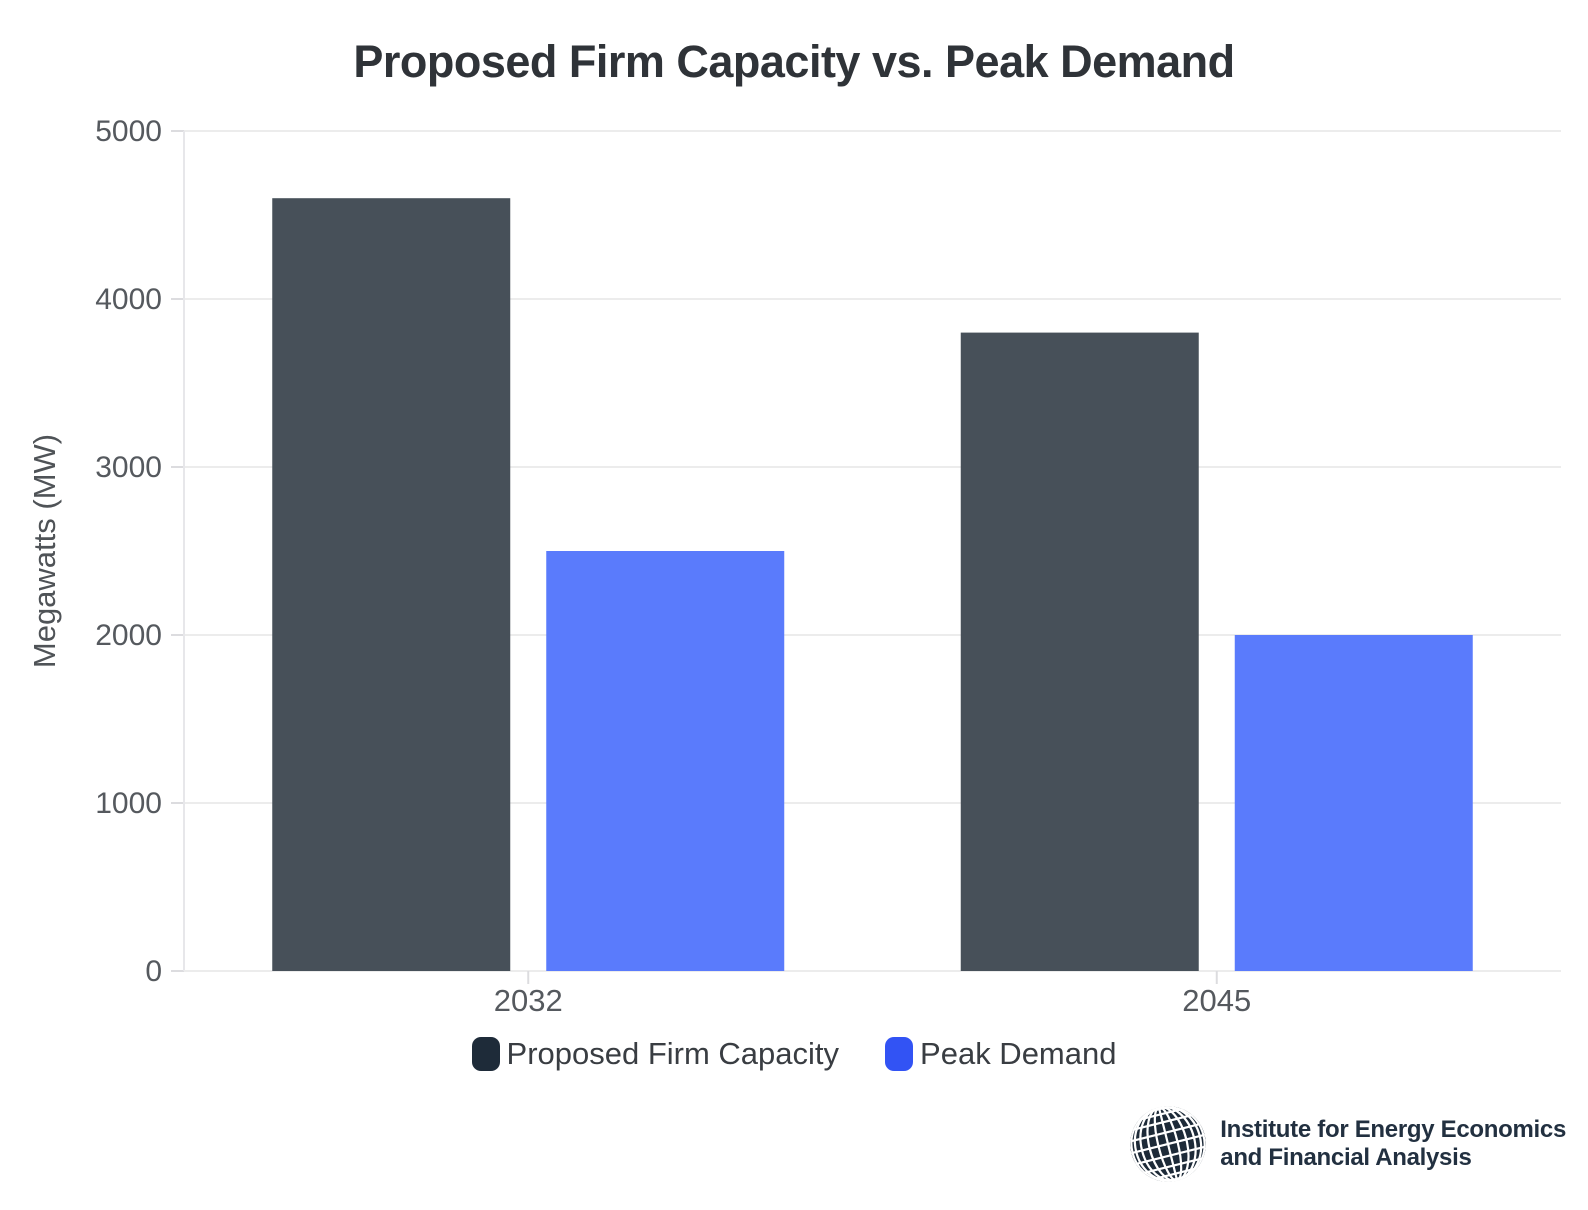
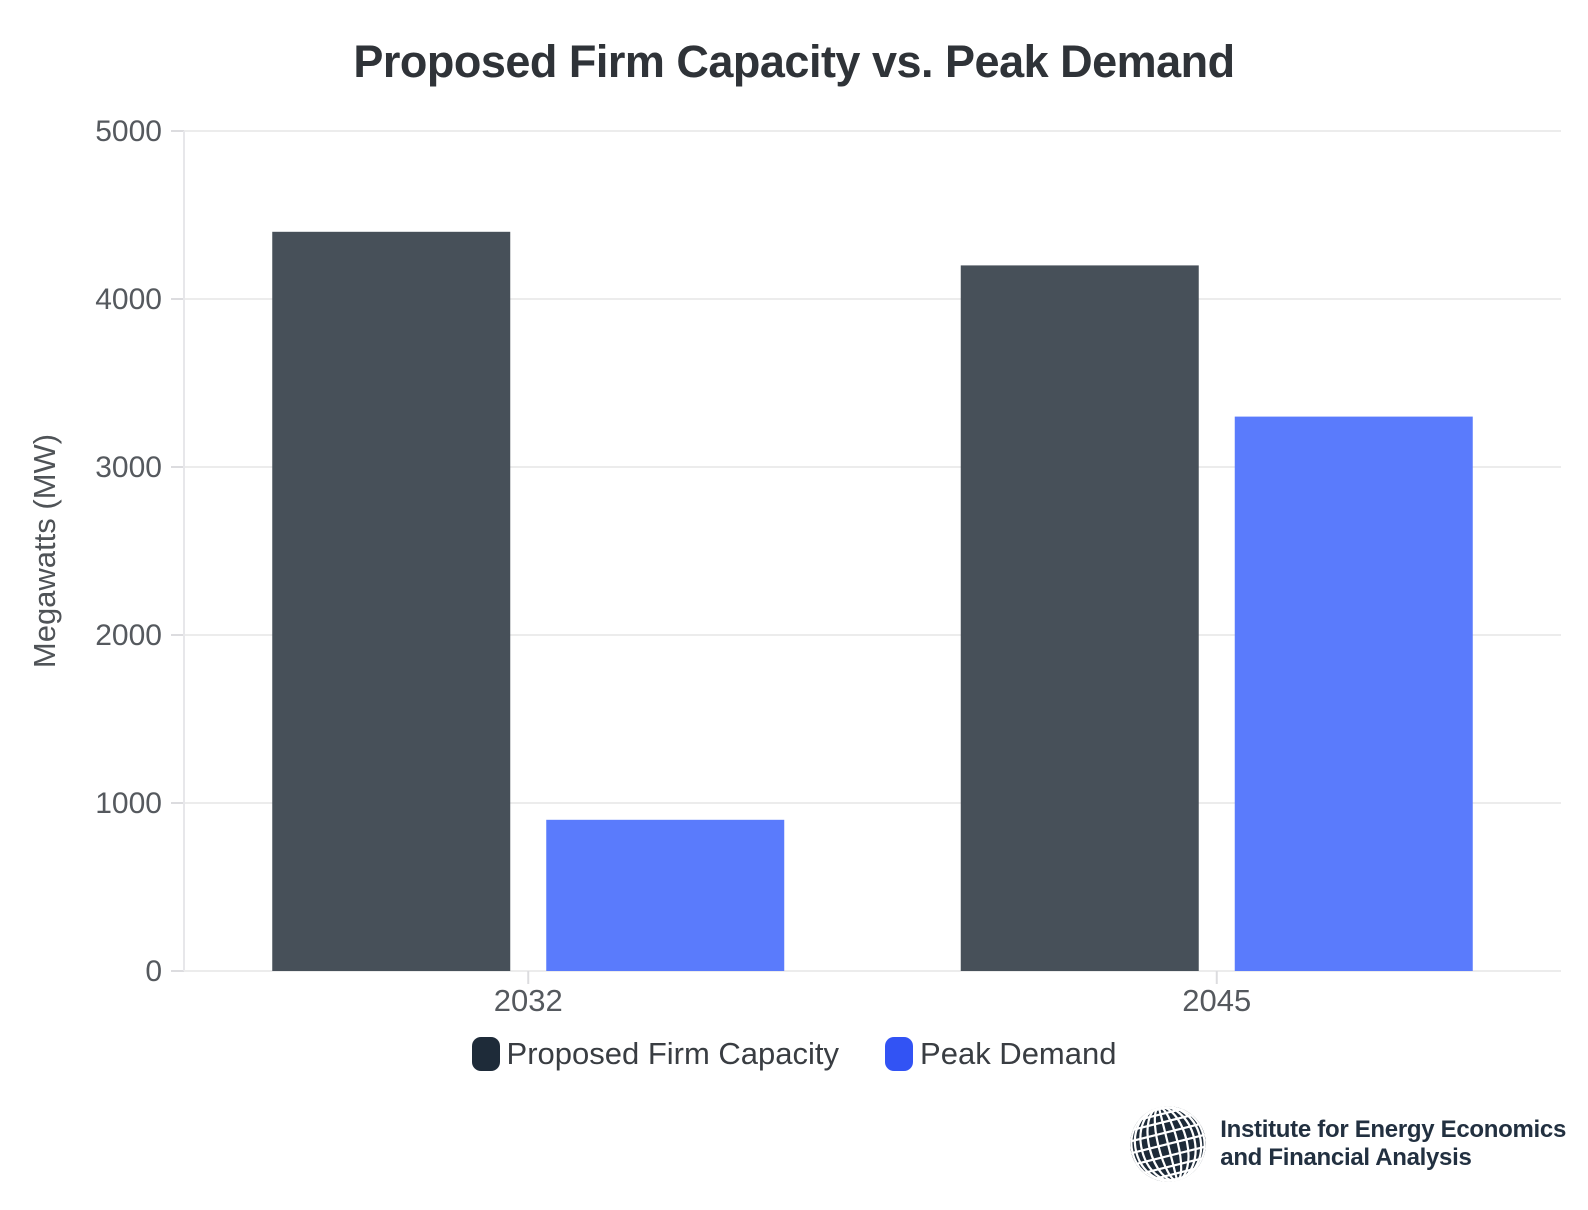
Proposed Firm Capacity/2032: 4600 -> 4400
Peak Demand/2032: 2500 -> 900
Proposed Firm Capacity/2045: 3800 -> 4200
Peak Demand/2045: 2000 -> 3300
